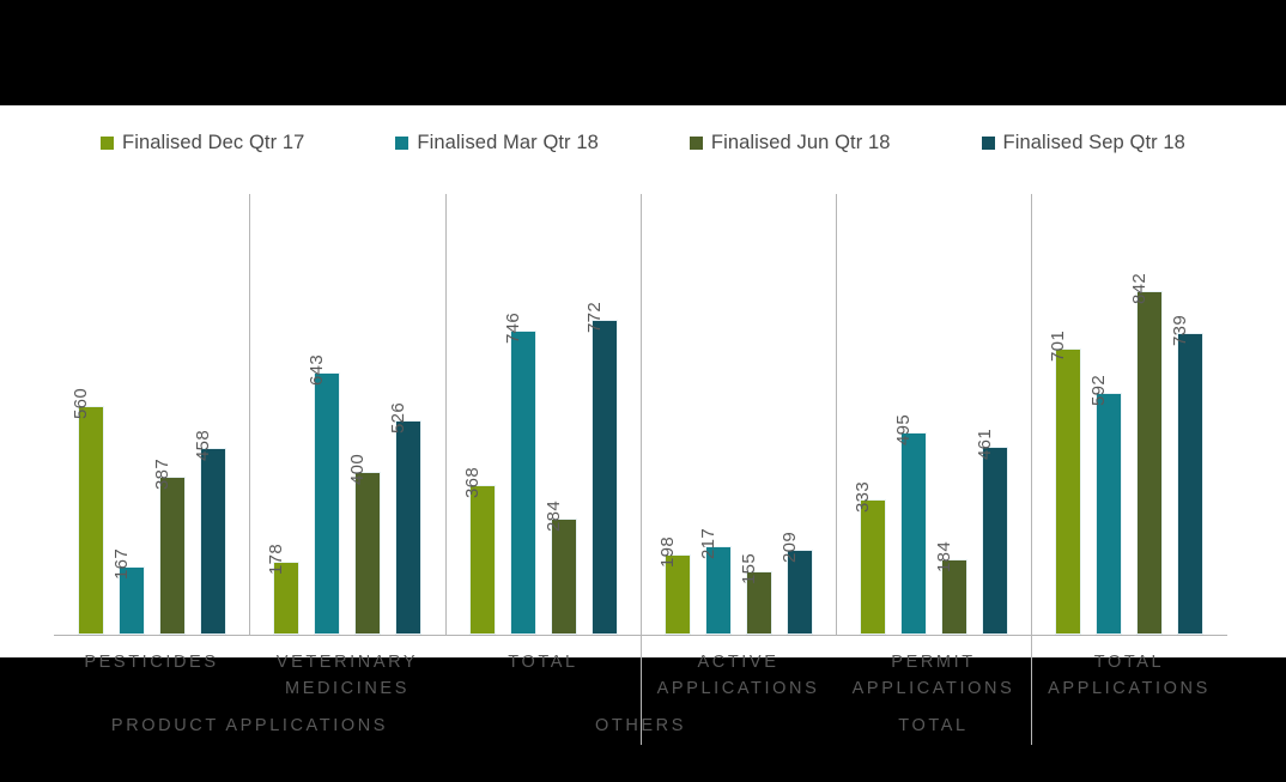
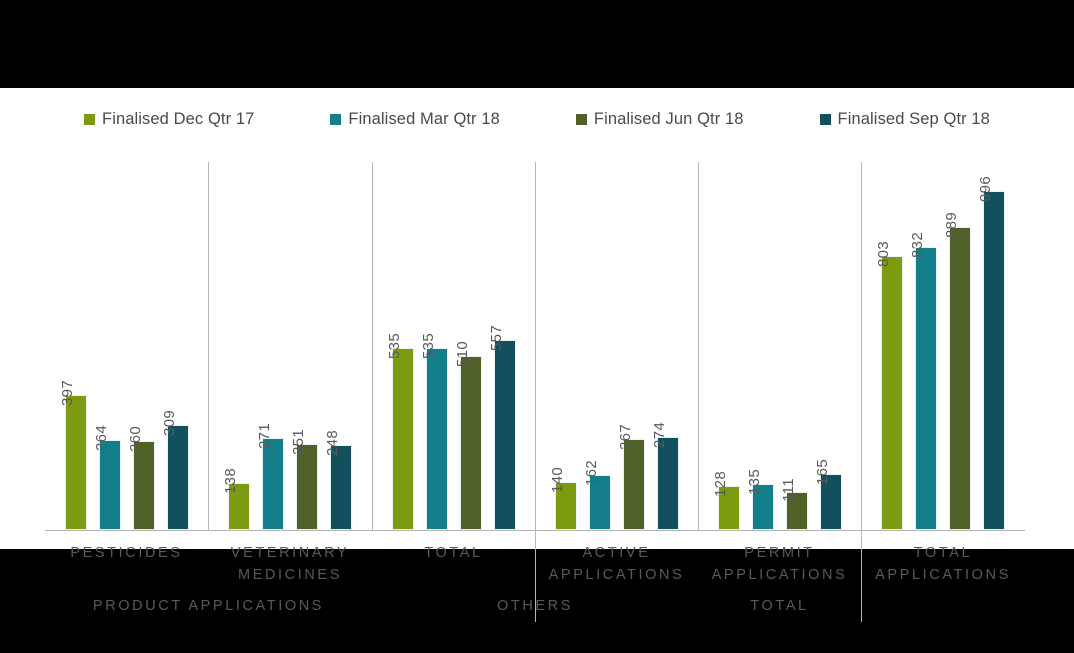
Finalised Dec Qtr 17/PESTICIDES: 560 -> 397
Finalised Mar Qtr 18/PESTICIDES: 167 -> 264
Finalised Jun Qtr 18/PESTICIDES: 387 -> 260
Finalised Sep Qtr 18/PESTICIDES: 458 -> 309
Finalised Dec Qtr 17/VETERINARY MEDICINES: 178 -> 138
Finalised Mar Qtr 18/VETERINARY MEDICINES: 643 -> 271
Finalised Jun Qtr 18/VETERINARY MEDICINES: 400 -> 251
Finalised Sep Qtr 18/VETERINARY MEDICINES: 526 -> 248
Finalised Dec Qtr 17/TOTAL: 368 -> 535
Finalised Mar Qtr 18/TOTAL: 746 -> 535
Finalised Jun Qtr 18/TOTAL: 284 -> 510
Finalised Sep Qtr 18/TOTAL: 772 -> 557
Finalised Dec Qtr 17/ACTIVE APPLICATIONS: 198 -> 140
Finalised Mar Qtr 18/ACTIVE APPLICATIONS: 217 -> 162
Finalised Jun Qtr 18/ACTIVE APPLICATIONS: 155 -> 267
Finalised Sep Qtr 18/ACTIVE APPLICATIONS: 209 -> 274
Finalised Dec Qtr 17/PERMIT APPLICATIONS: 333 -> 128
Finalised Mar Qtr 18/PERMIT APPLICATIONS: 495 -> 135
Finalised Jun Qtr 18/PERMIT APPLICATIONS: 184 -> 111
Finalised Sep Qtr 18/PERMIT APPLICATIONS: 461 -> 165
Finalised Dec Qtr 17/TOTAL APPLICATIONS: 701 -> 803
Finalised Mar Qtr 18/TOTAL APPLICATIONS: 592 -> 832
Finalised Jun Qtr 18/TOTAL APPLICATIONS: 842 -> 889
Finalised Sep Qtr 18/TOTAL APPLICATIONS: 739 -> 996
